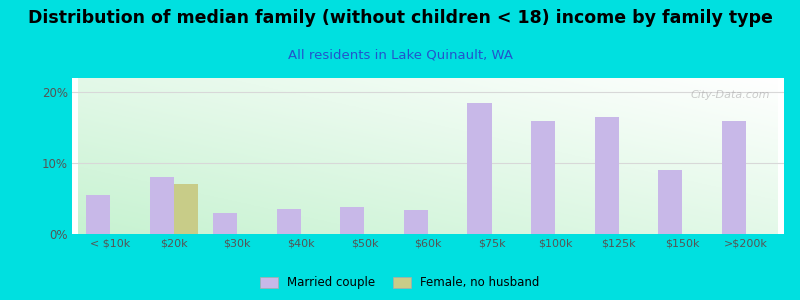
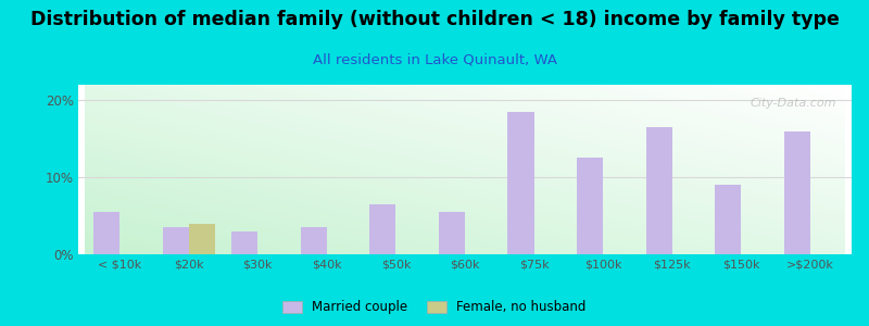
Married couple/$20k: 8.0% -> 3.5%
Female, no husband/$20k: 7% -> 4%
Married couple/$50k: 3.8% -> 6.5%
Married couple/$60k: 3.4% -> 5.5%
Married couple/$100k: 16.0% -> 12.5%
